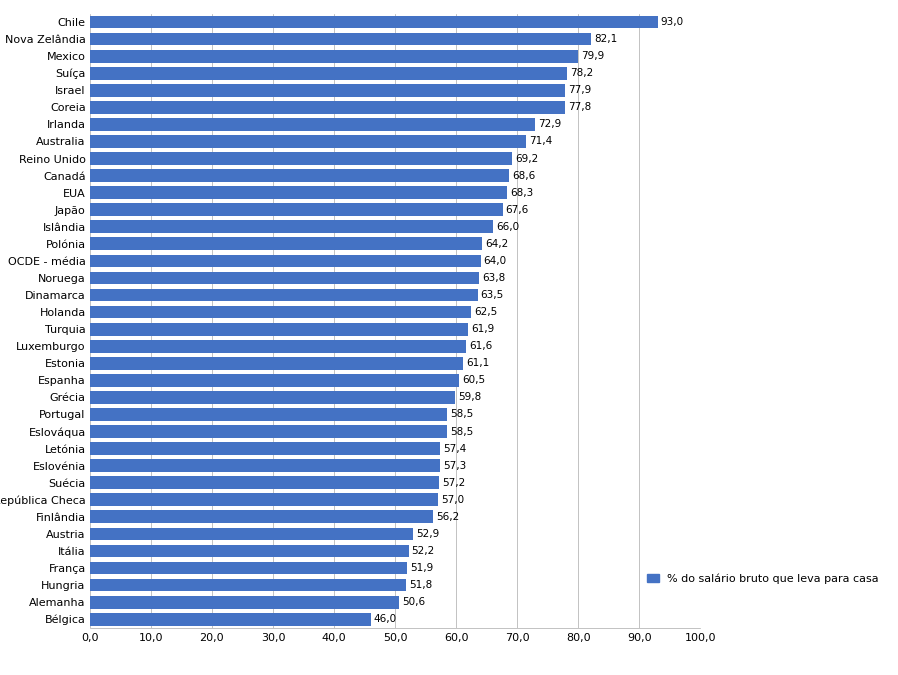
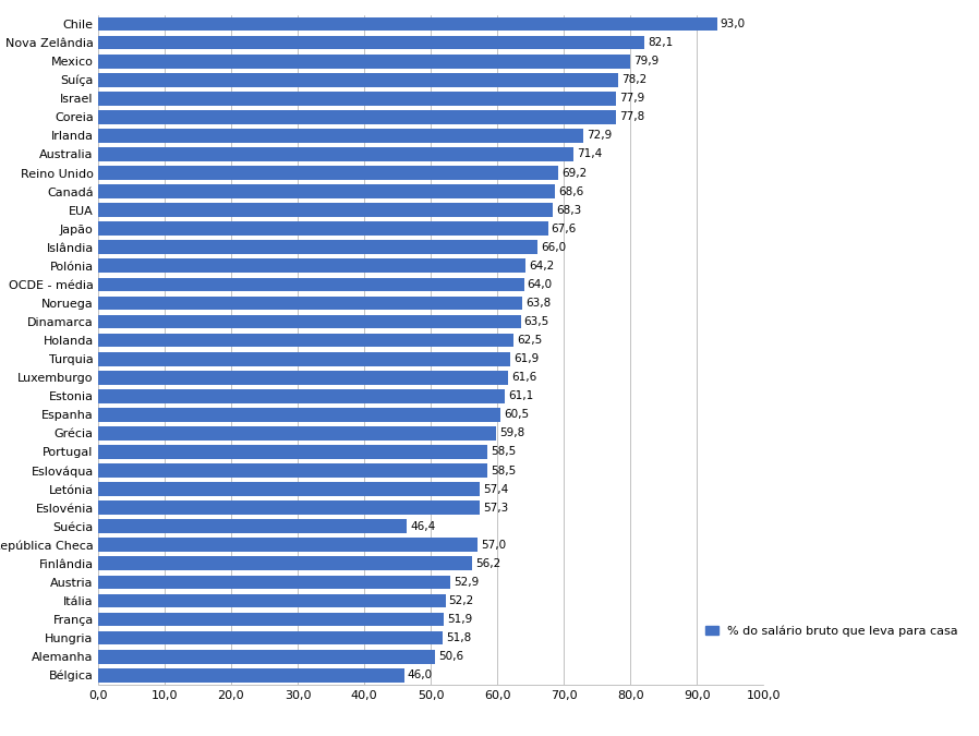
Suécia: 57,2 -> 46,4
